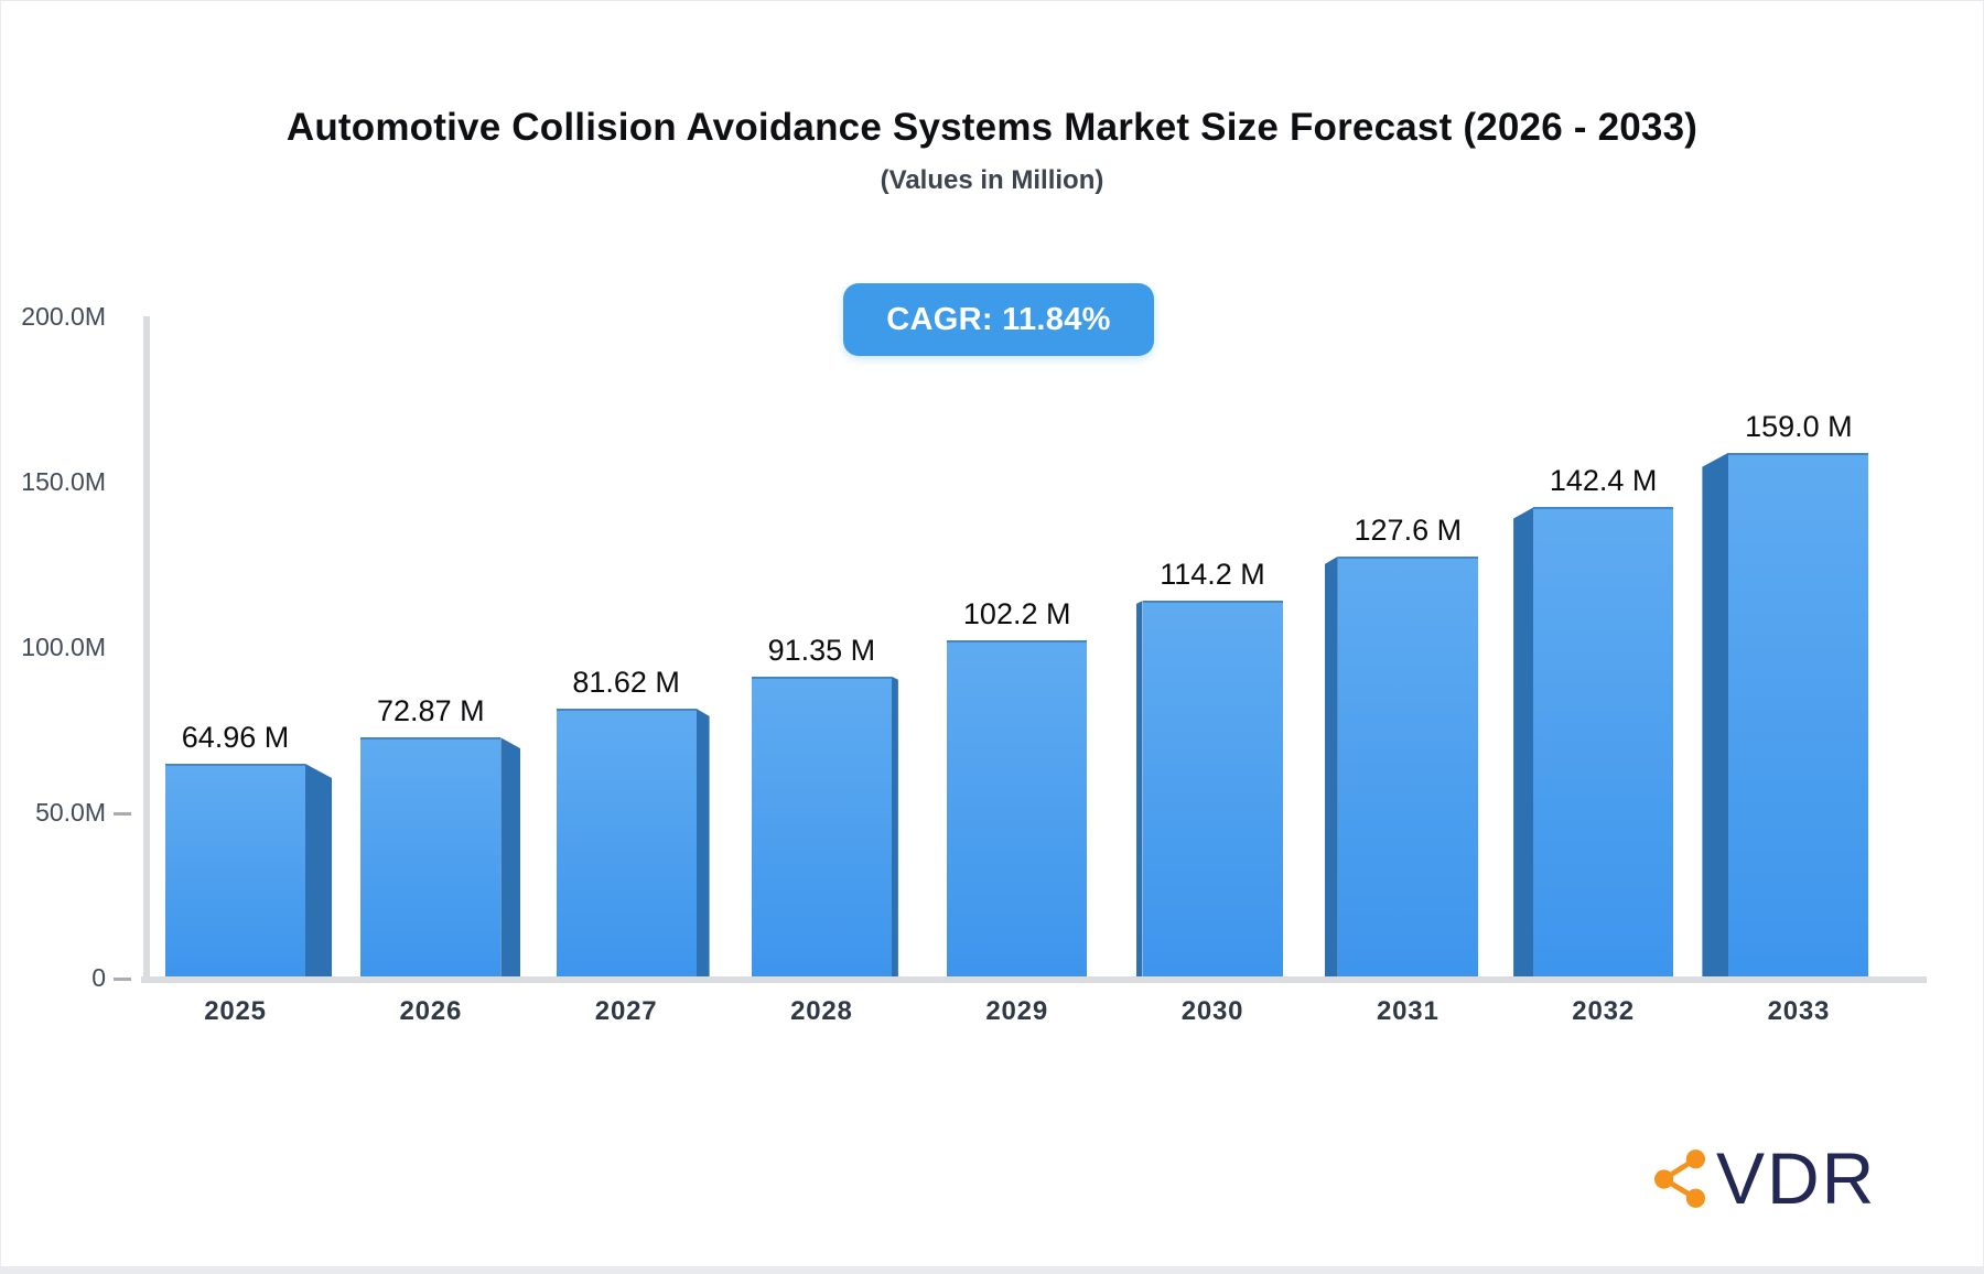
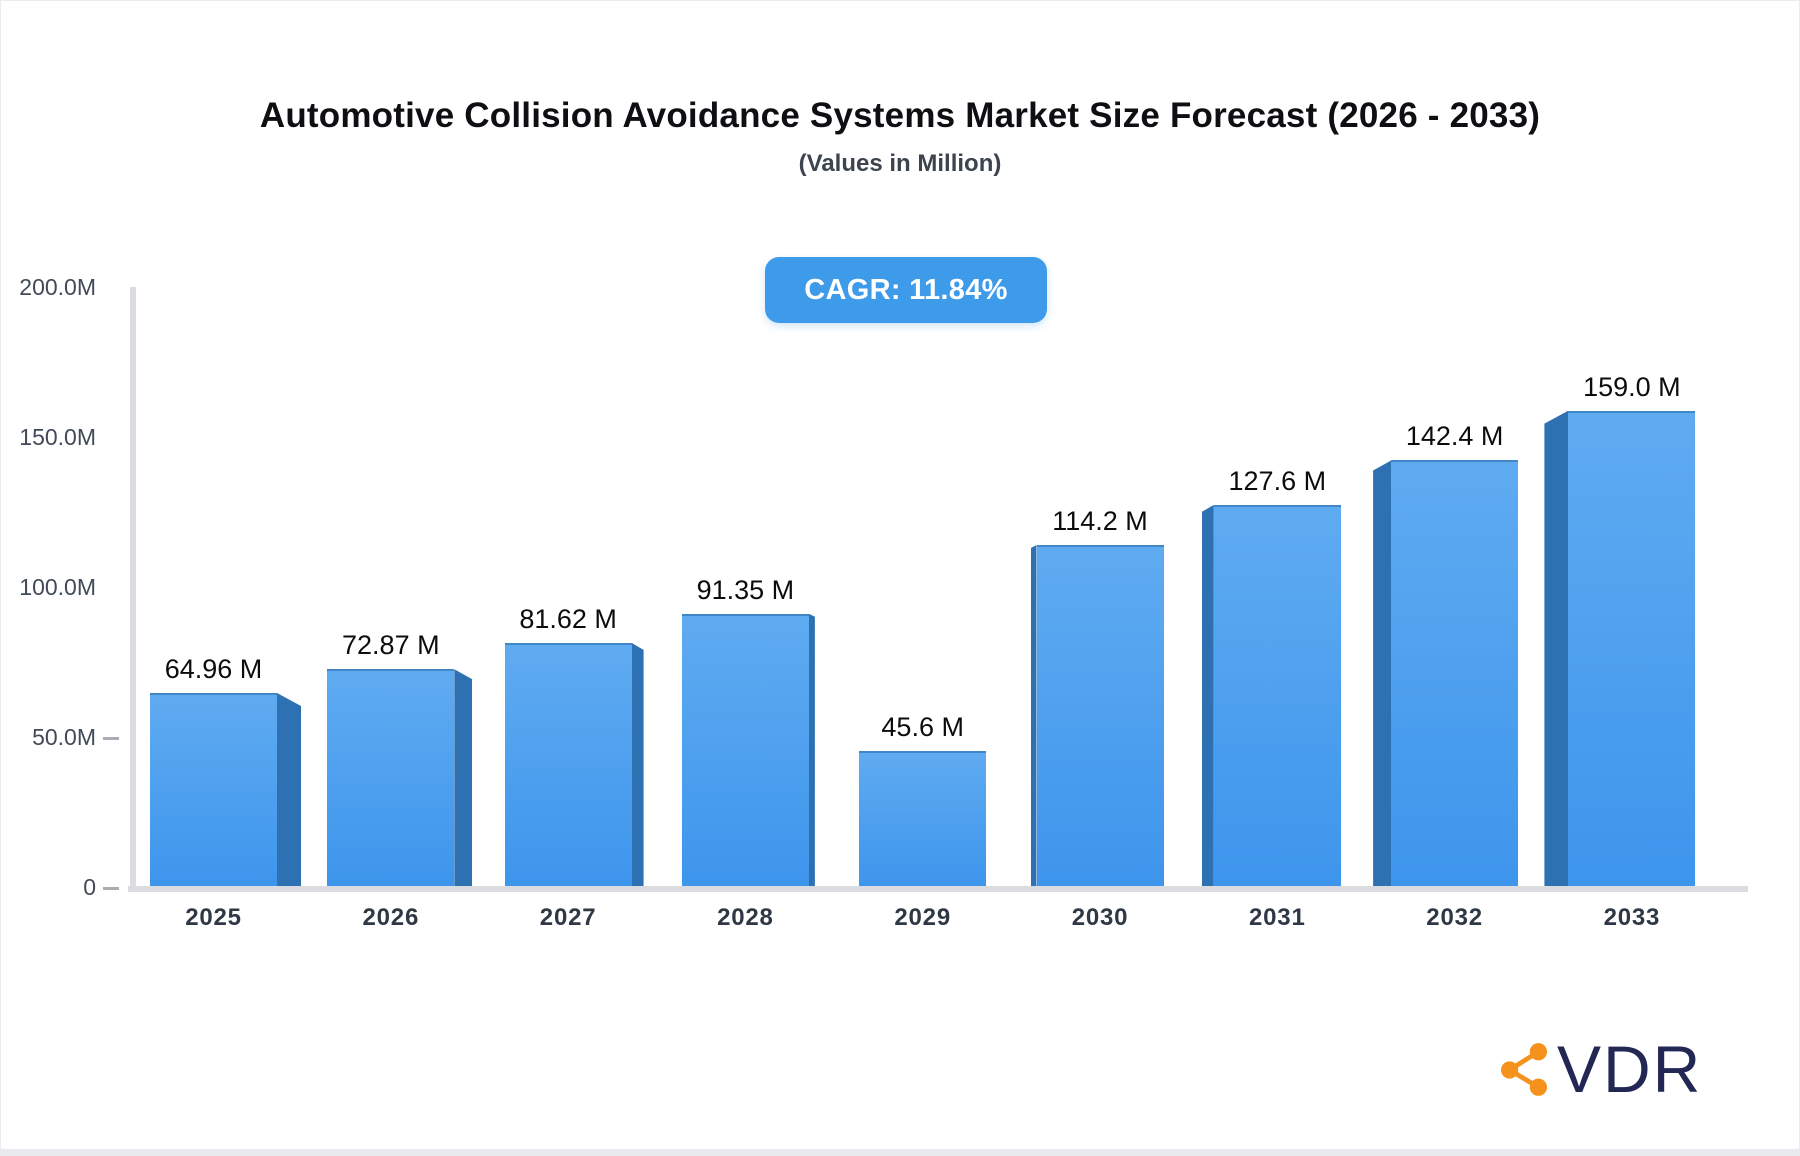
2029: 102.2 -> 45.6
